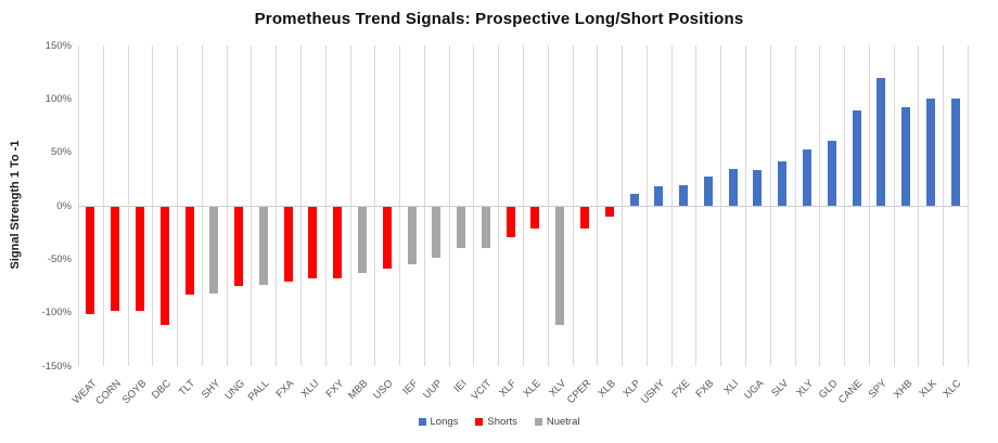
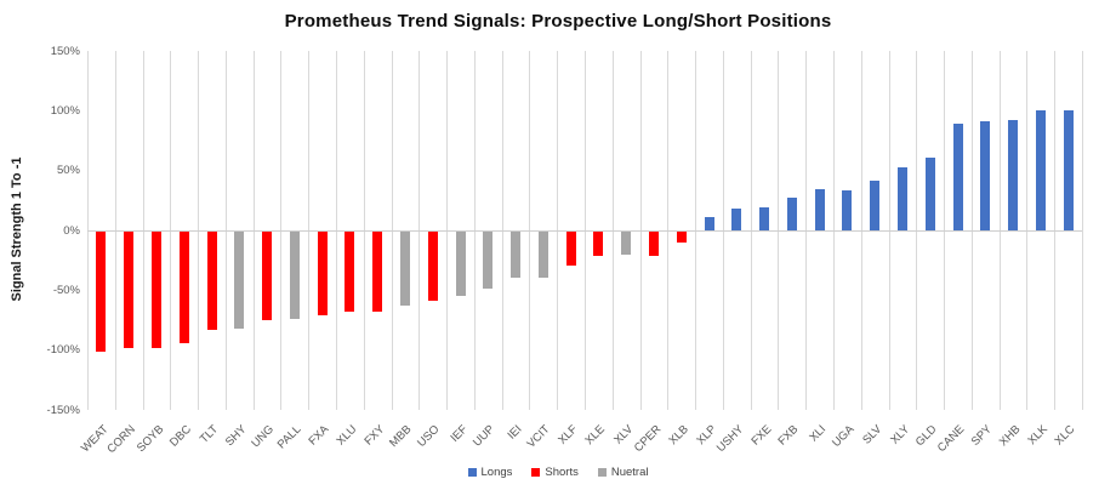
DBC: -110% -> -90%
XLV: -110% -> -20%
SPY: 120% -> 90%
